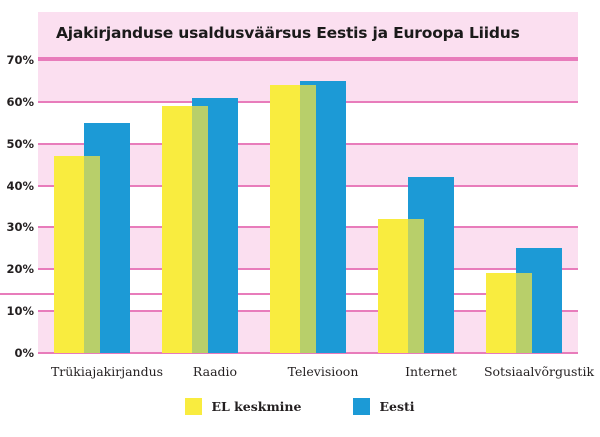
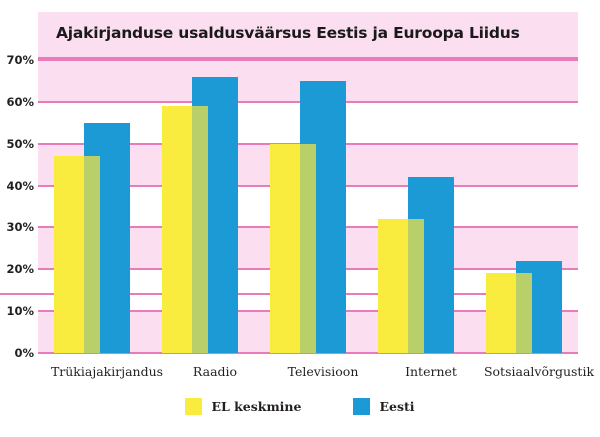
Eesti/Raadio: 61% -> 66%
EL keskmine/Televisioon: 64% -> 50%
Eesti/Sotsiaalvõrgustik: 25% -> 22%
